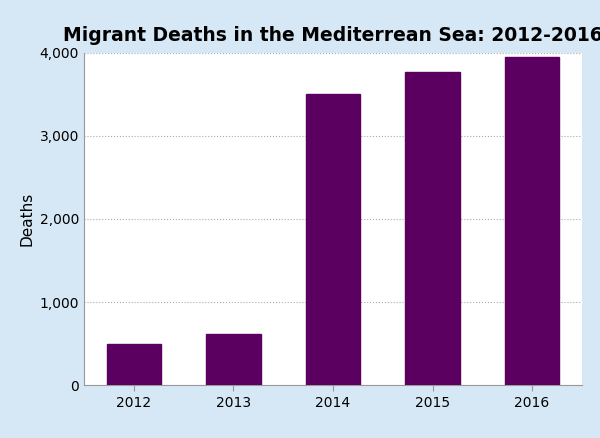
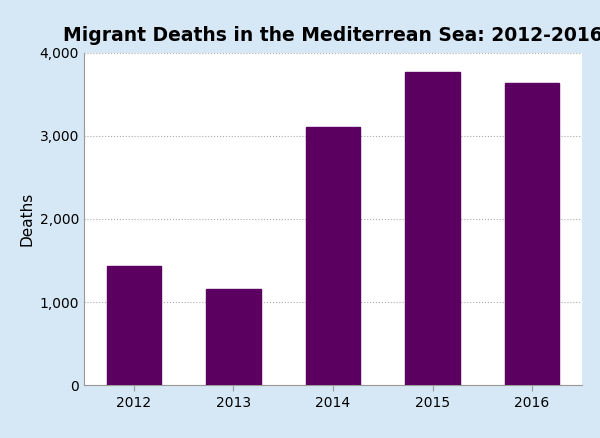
2012: 500 -> 1,440
2013: 620 -> 1,160
2014: 3,500 -> 3,100
2016: 3,950 -> 3,640
